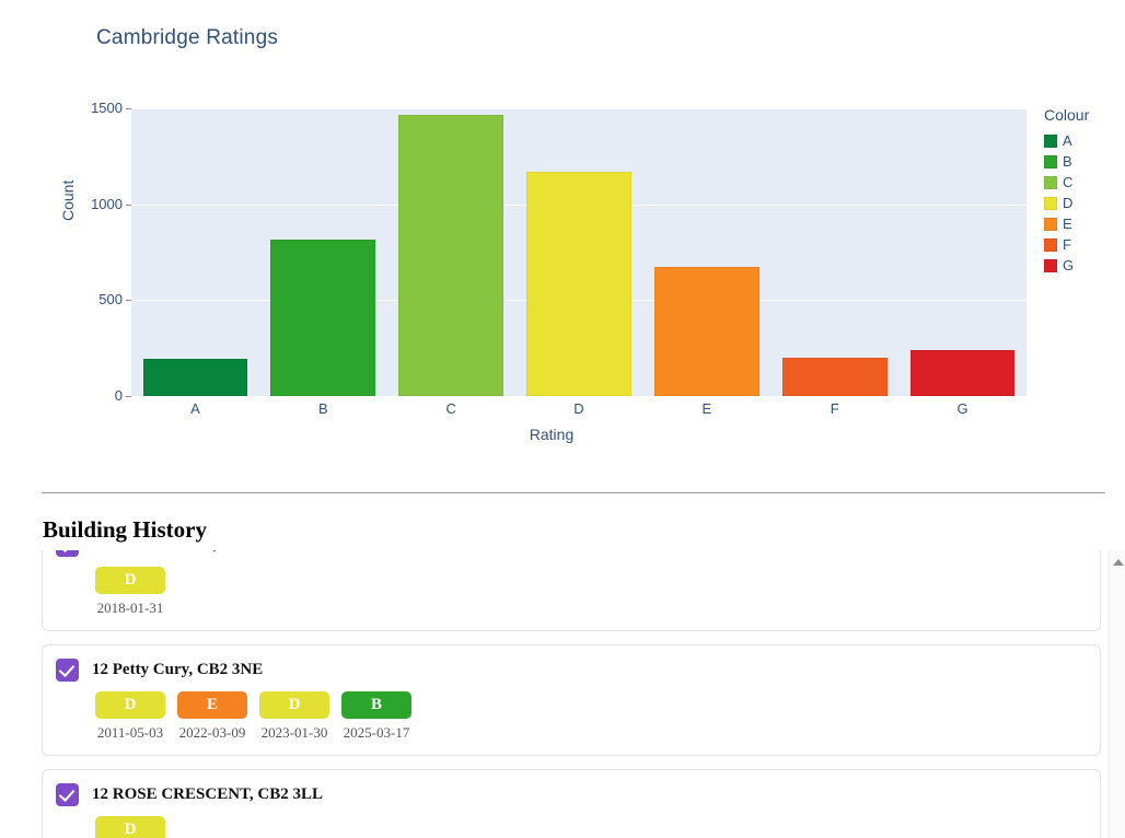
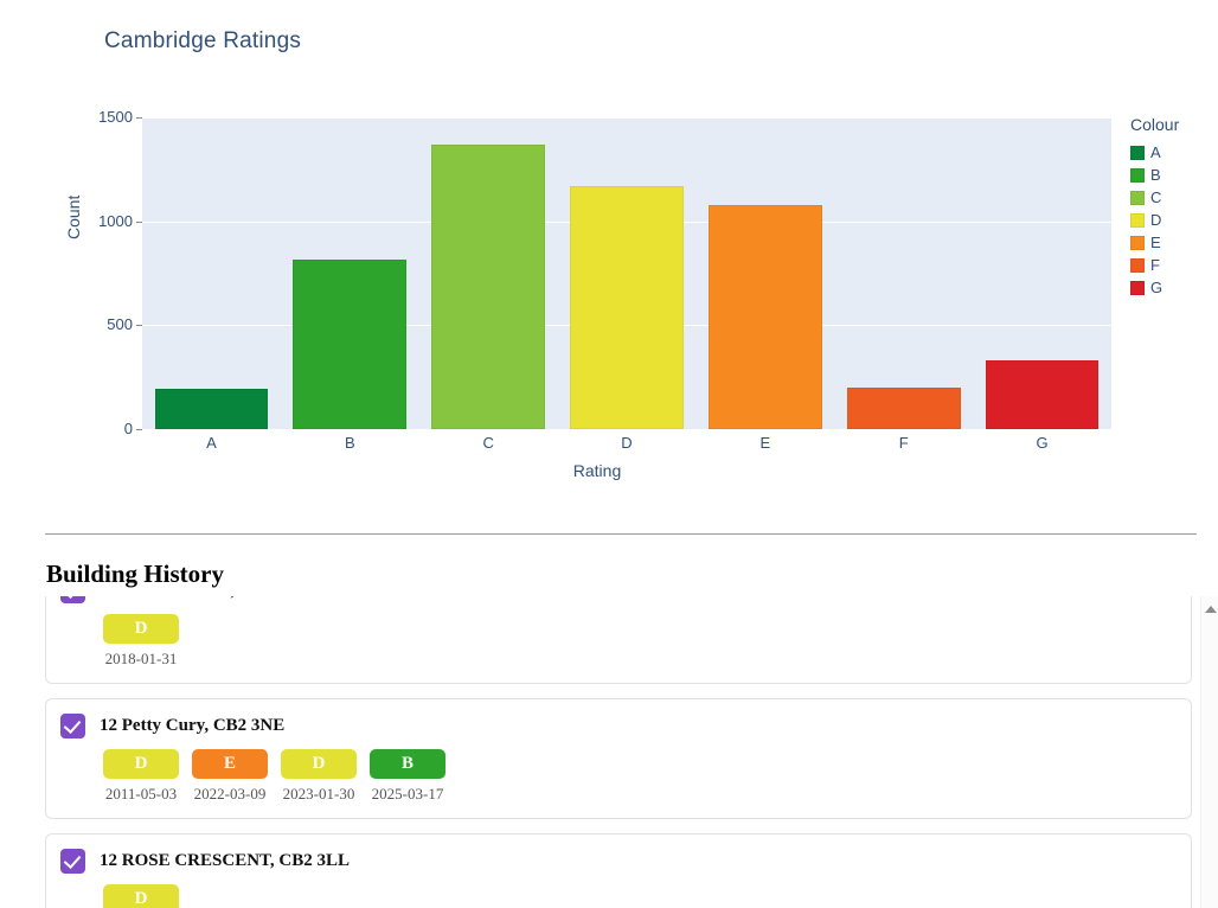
C: 1470 -> 1370
E: 670 -> 1080
G: 240 -> 330
